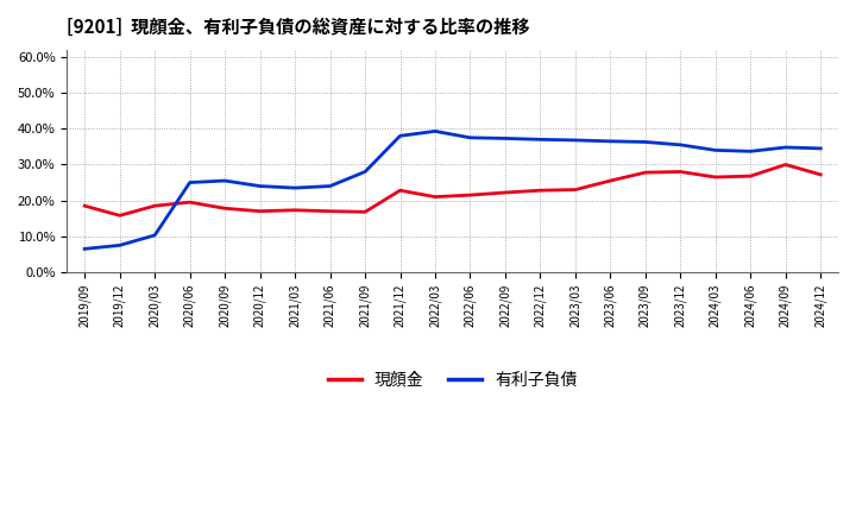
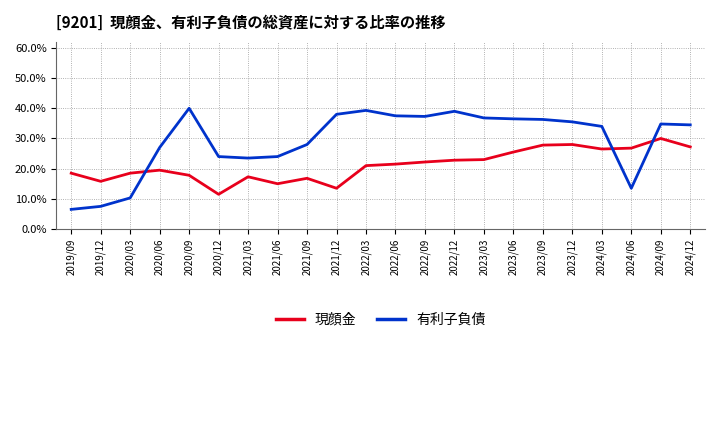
有利子負債/2020/06: 25.0% -> 27.0%
有利子負債/2020/09: 25.5% -> 40.0%
現顔金/2020/12: 17.0% -> 11.5%
現顔金/2021/06: 17.0% -> 15.0%
現顔金/2021/12: 22.8% -> 13.5%
有利子負債/2022/12: 37.0% -> 39.0%
有利子負債/2024/06: 33.7% -> 13.5%
